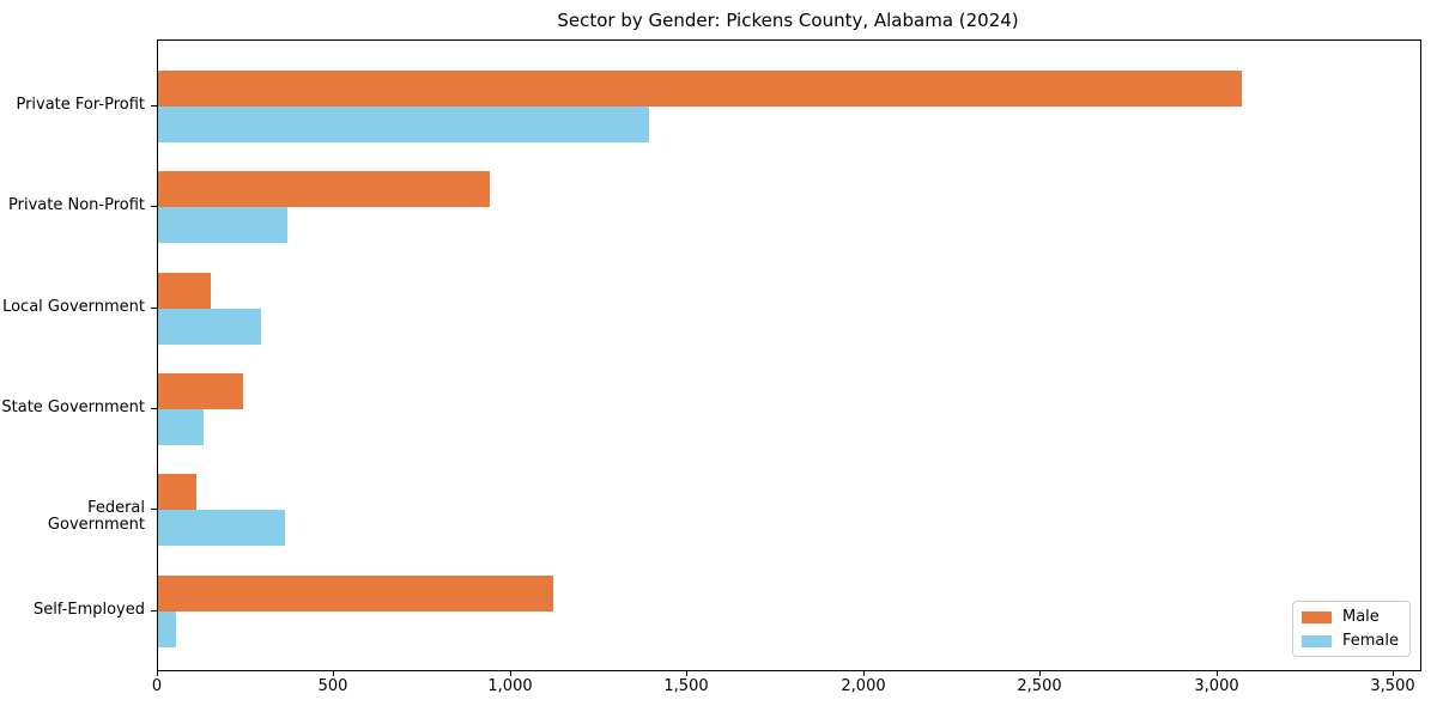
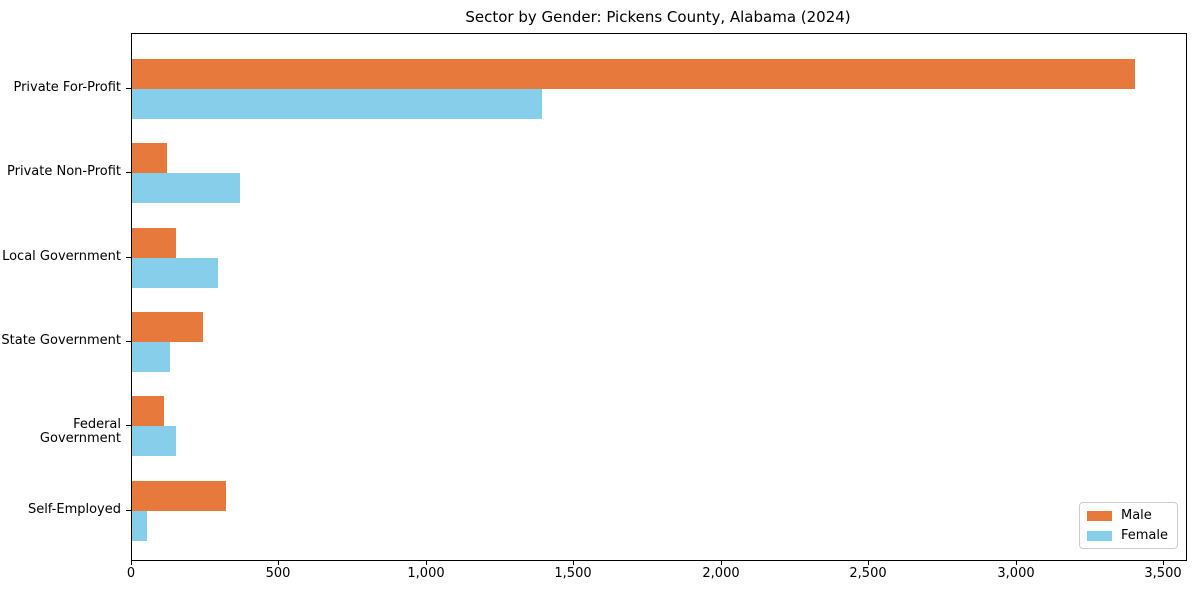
Male/Private For-Profit: 3070 -> 3400
Male/Private Non-Profit: 940 -> 120
Female/Federal Government: 360 -> 150
Male/Self-Employed: 1120 -> 320
